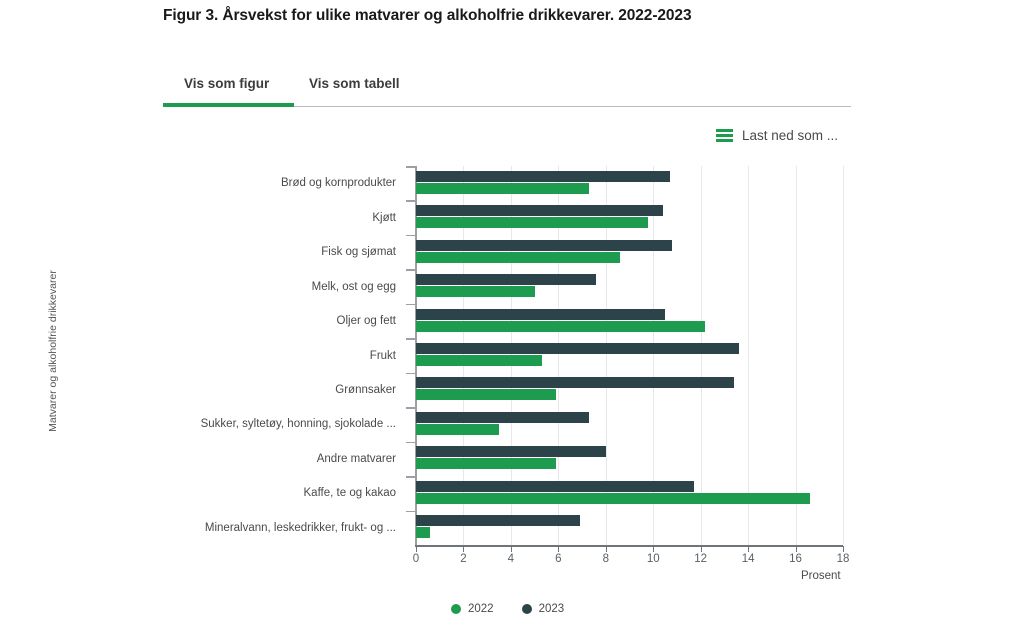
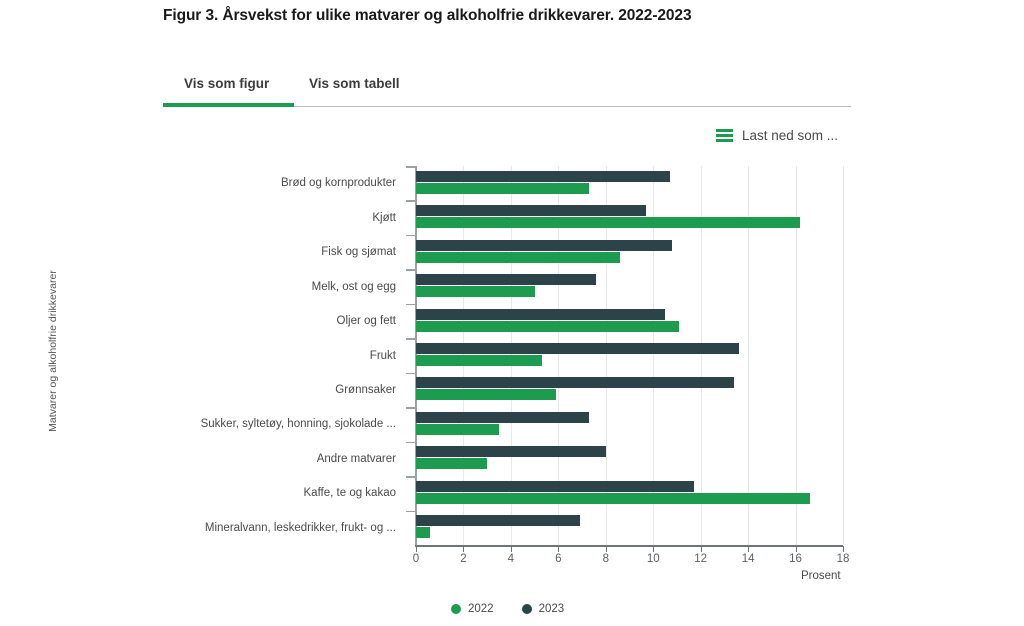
2022/Kjøtt: 9.8 -> 16.2
2023/Kjøtt: 10.4 -> 9.7
2022/Oljer og fett: 12.2 -> 11.1
2022/Andre matvarer: 5.9 -> 3.0
